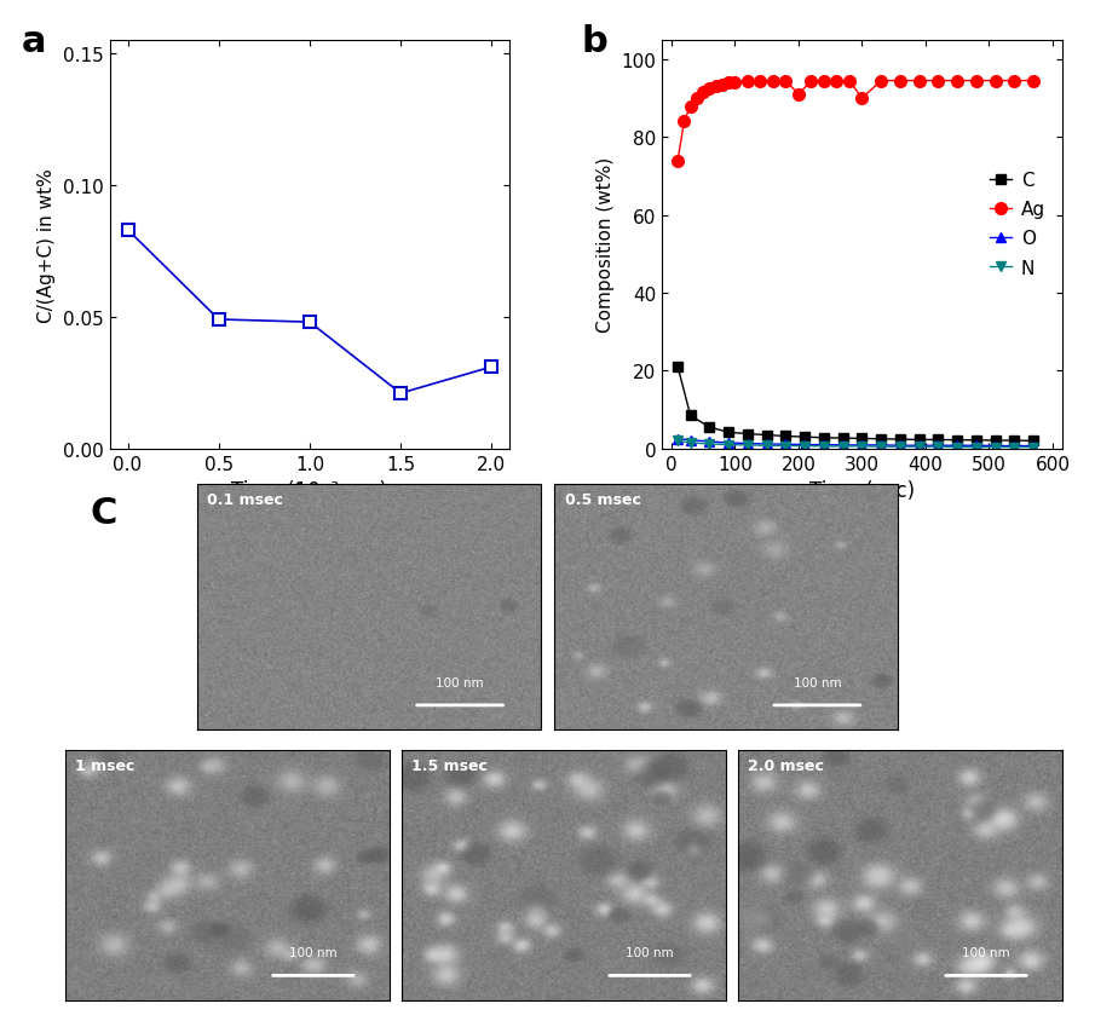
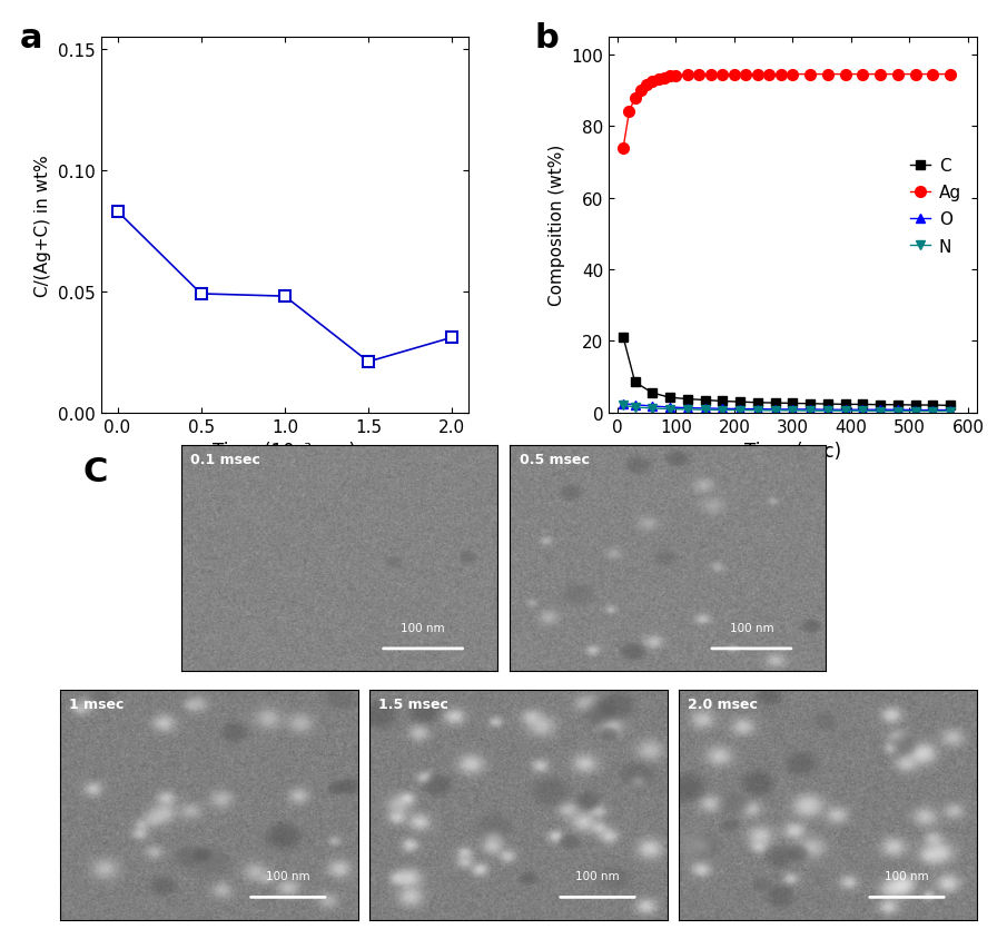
Ag/200: 91.0 -> 94.5
Ag/300: 90.0 -> 94.5
